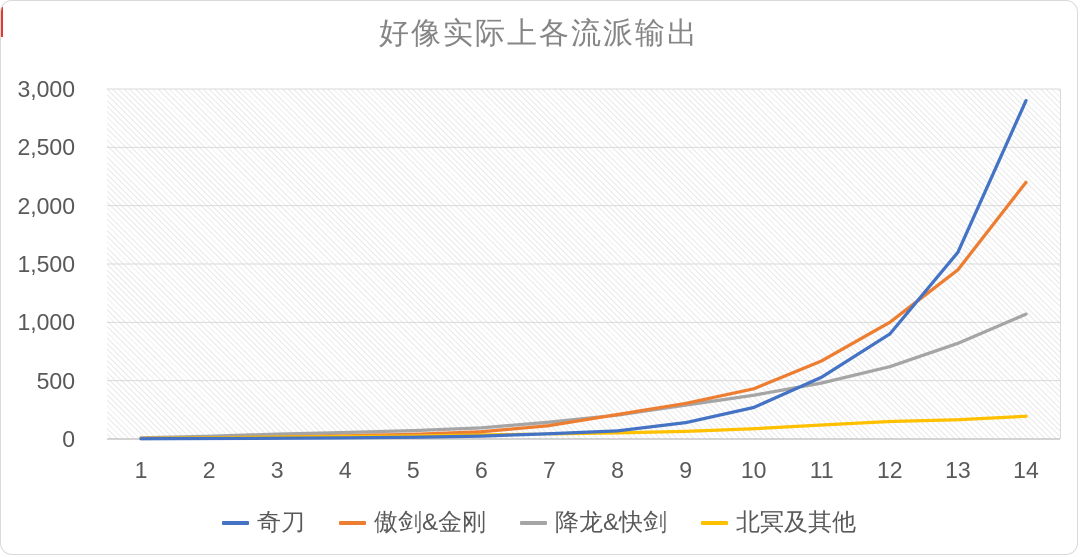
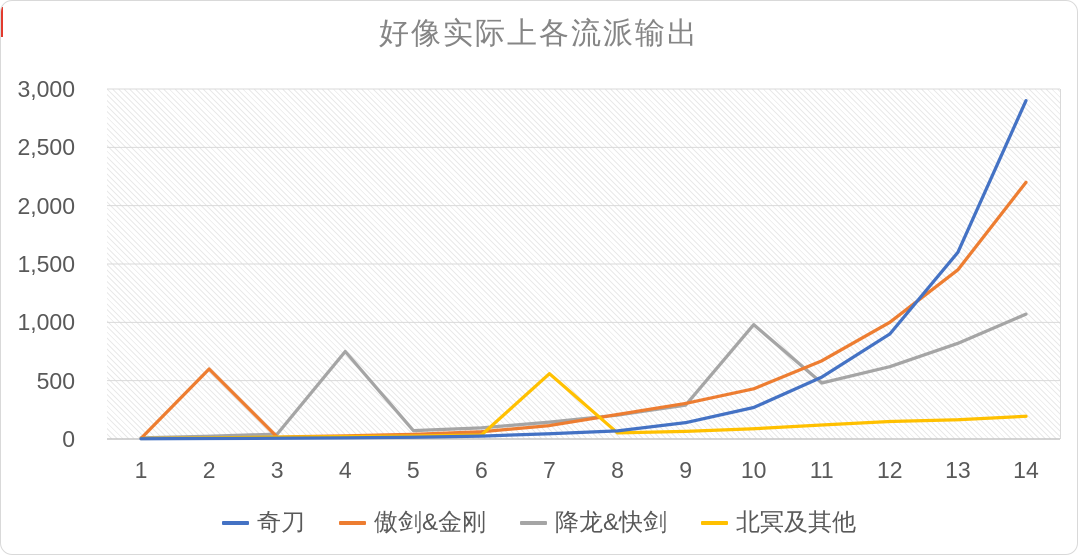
傲剑&金刚/2: 10 -> 600
降龙&快剑/4: 60 -> 750
北冥及其他/7: 40 -> 560
降龙&快剑/10: 380 -> 980
